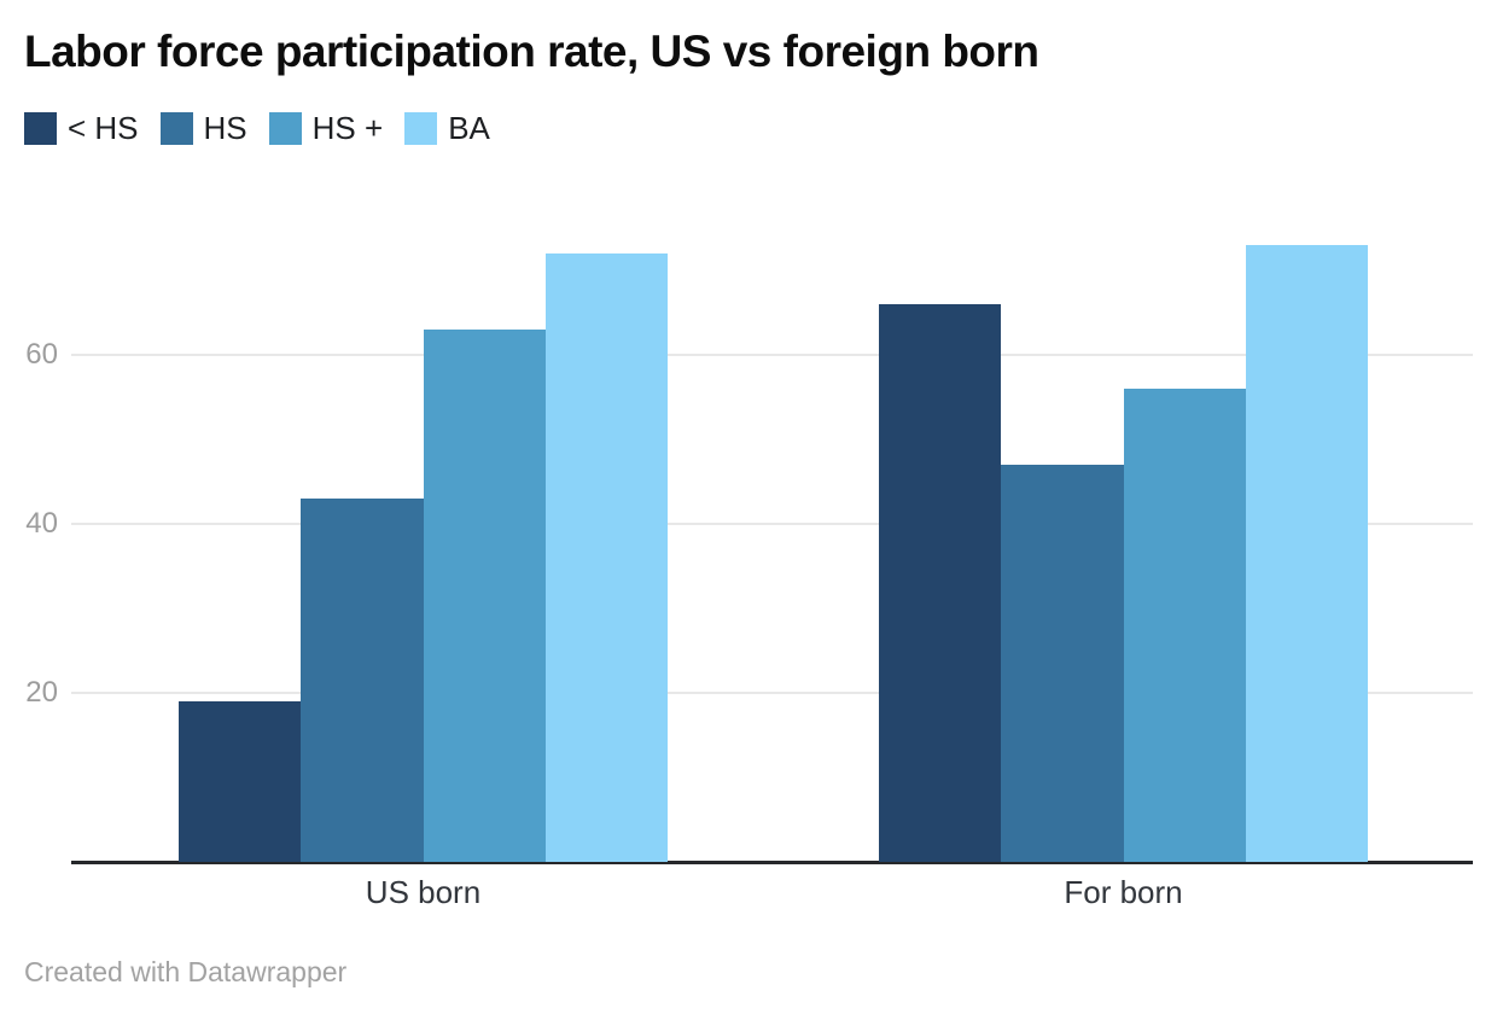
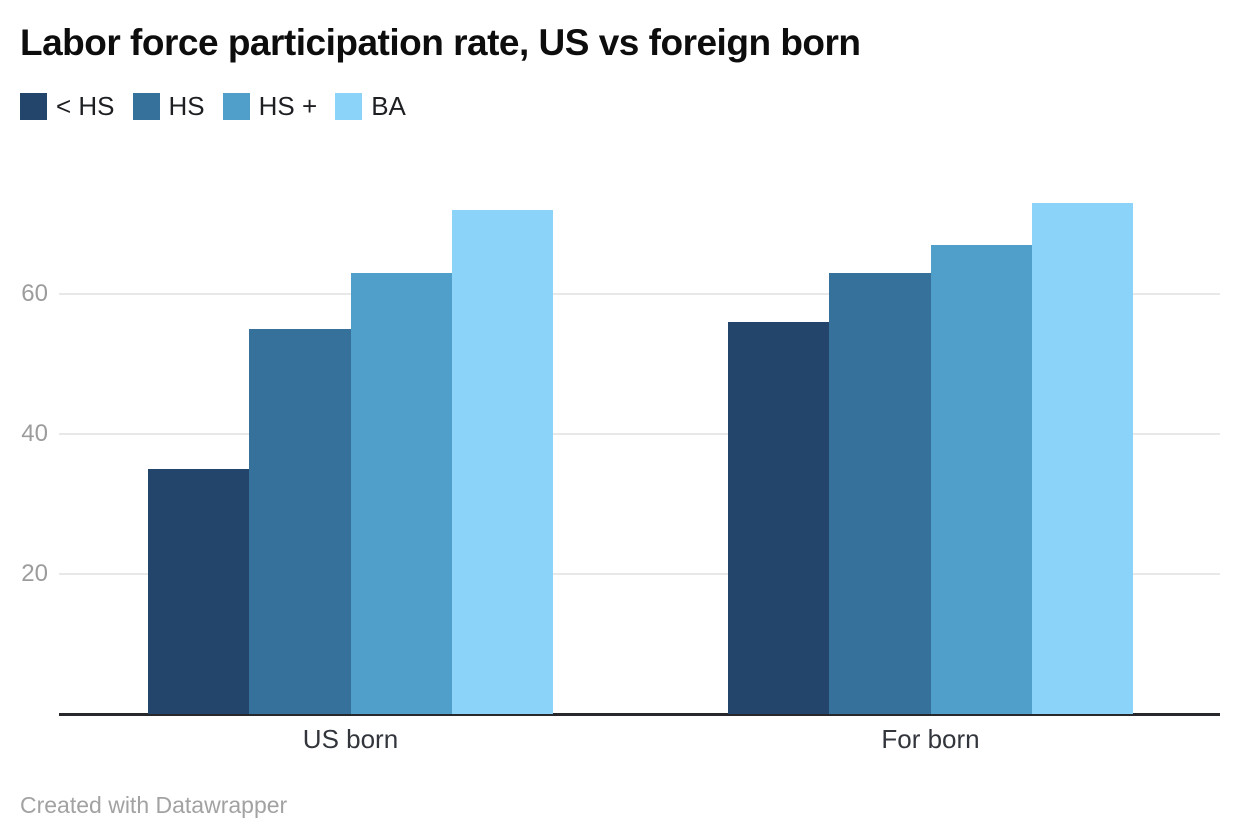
< HS/US born: 19 -> 35
HS/US born: 43 -> 55
< HS/For born: 66 -> 56
HS/For born: 47 -> 63
HS +/For born: 56 -> 67
